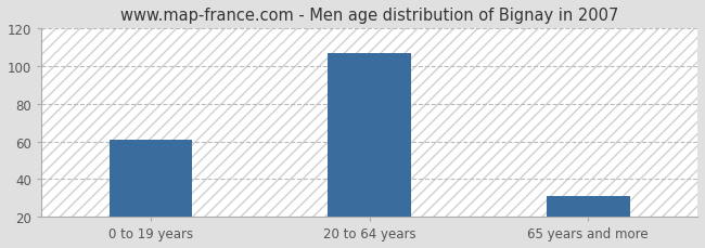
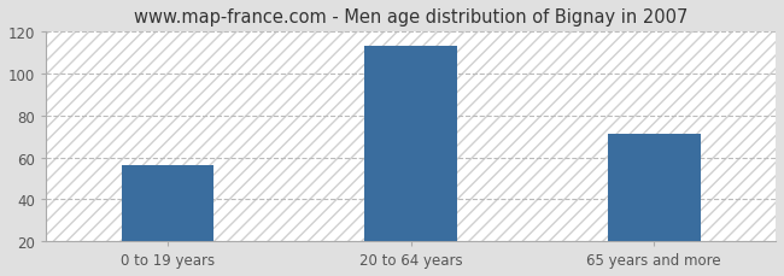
0 to 19 years: 61 -> 56
20 to 64 years: 107 -> 113
65 years and more: 31 -> 71
